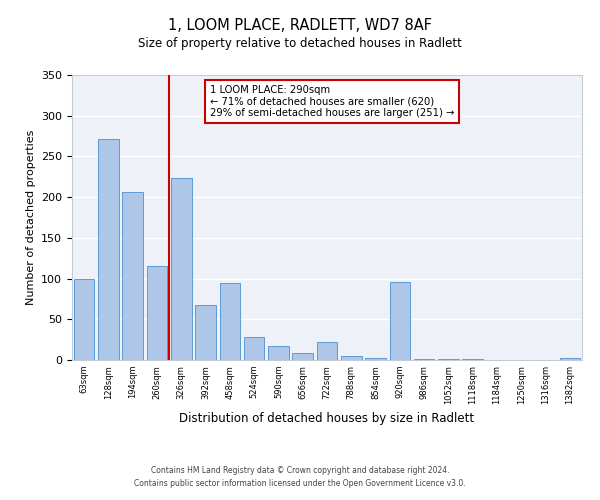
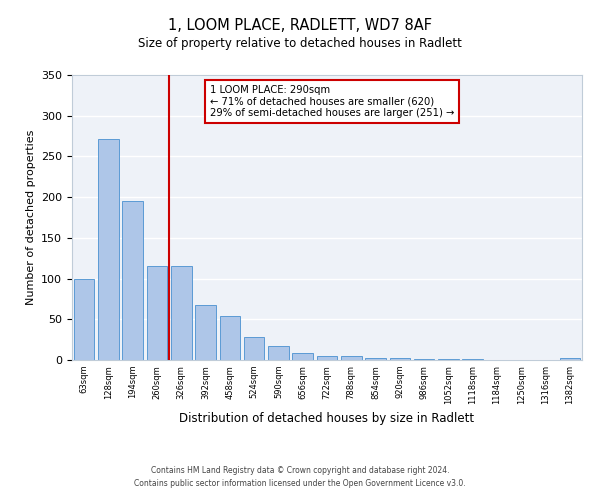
194sqm: 206 -> 195
326sqm: 224 -> 116
458sqm: 94 -> 54
722sqm: 22 -> 5
920sqm: 96 -> 2
